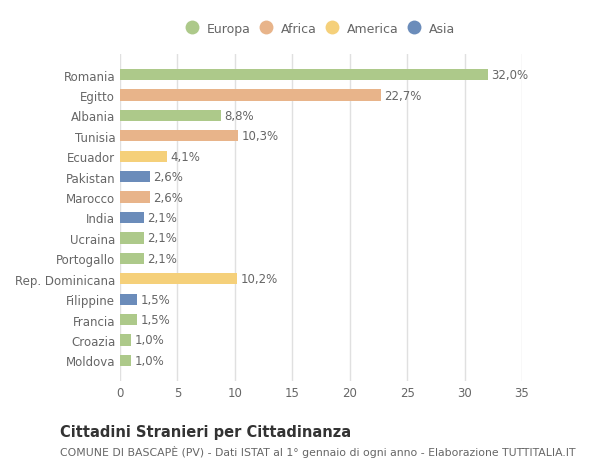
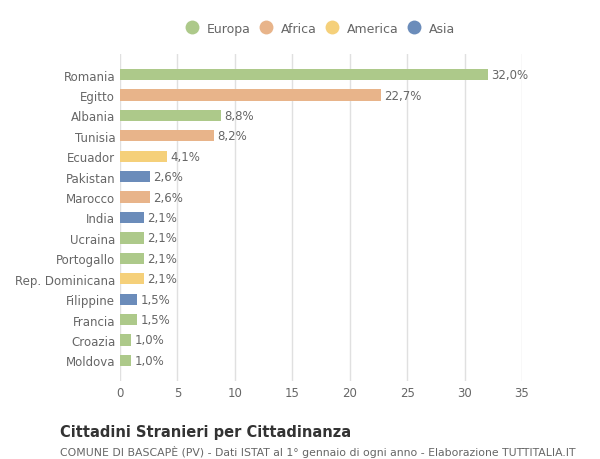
Tunisia: 10,3% -> 8,2%
Rep. Dominicana: 10,2% -> 2,1%
